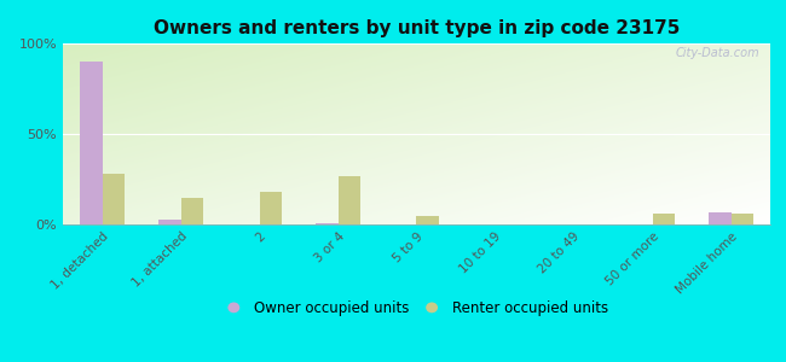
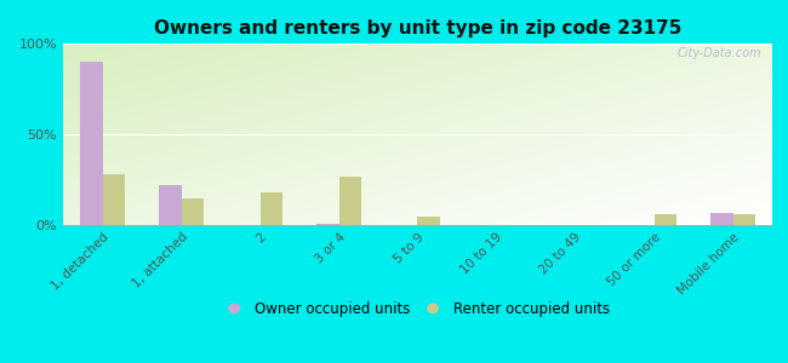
Owner occupied units/1, attached: 3% -> 22%
